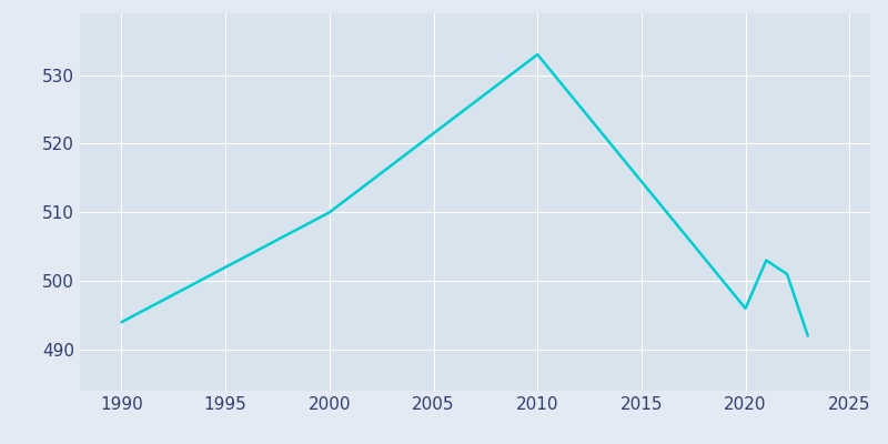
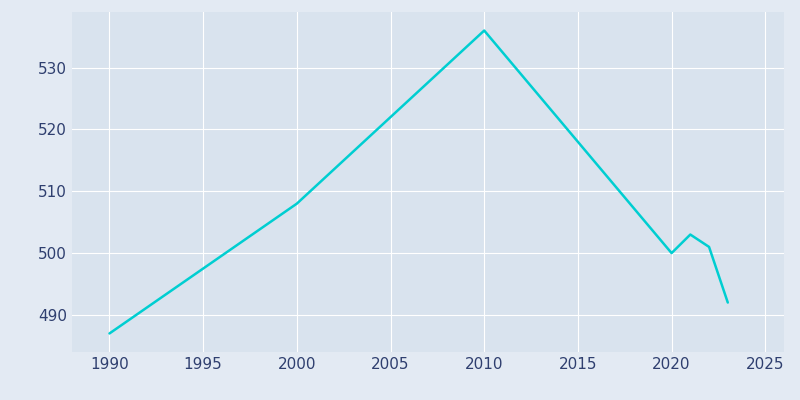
1990: 494 -> 487
2000: 510 -> 508
2010: 533 -> 536
2020: 496 -> 500
